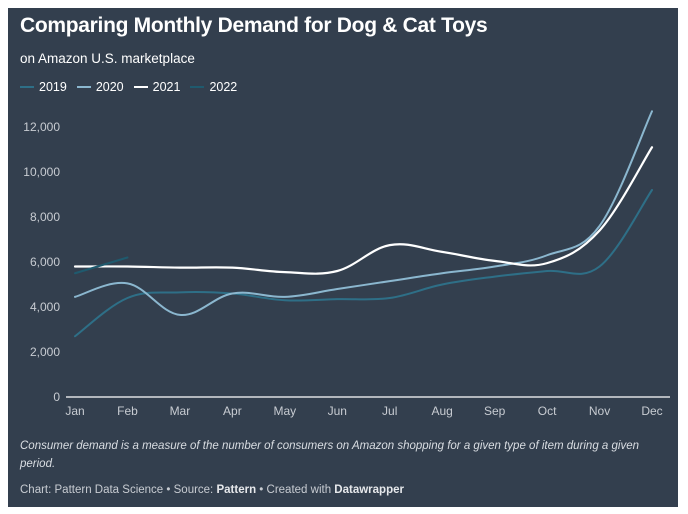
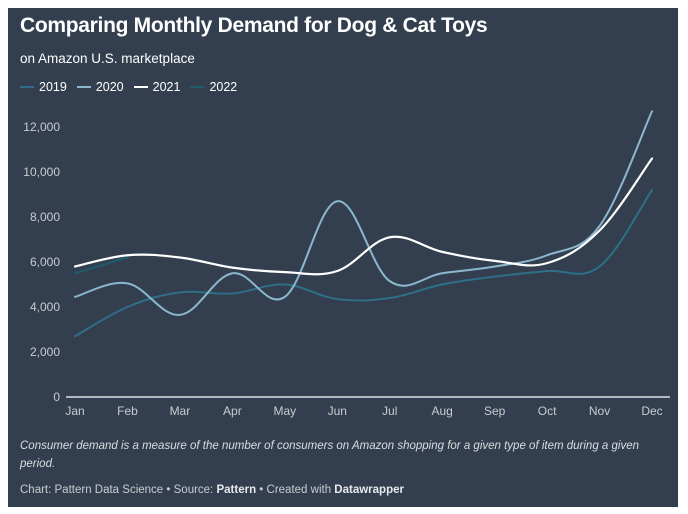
2019/Feb: 4400 -> 4000
2021/Feb: 5800 -> 6300
2021/Mar: 5800 -> 6200
2020/Apr: 4600 -> 5500
2019/May: 4300 -> 5000
2020/Jun: 4800 -> 8700
2021/Jul: 6800 -> 7100
2021/Dec: 11100 -> 10600
